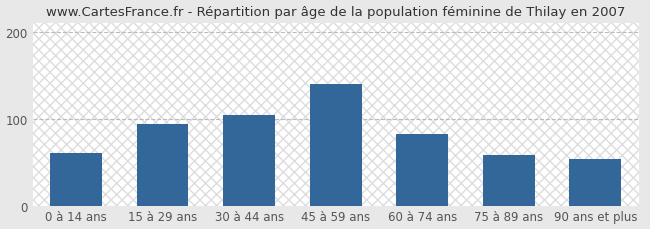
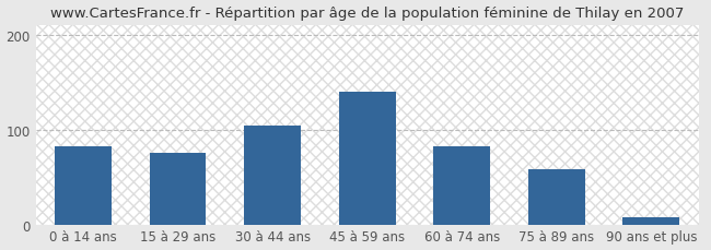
0 à 14 ans: 60 -> 82
15 à 29 ans: 94 -> 75
90 ans et plus: 54 -> 7
